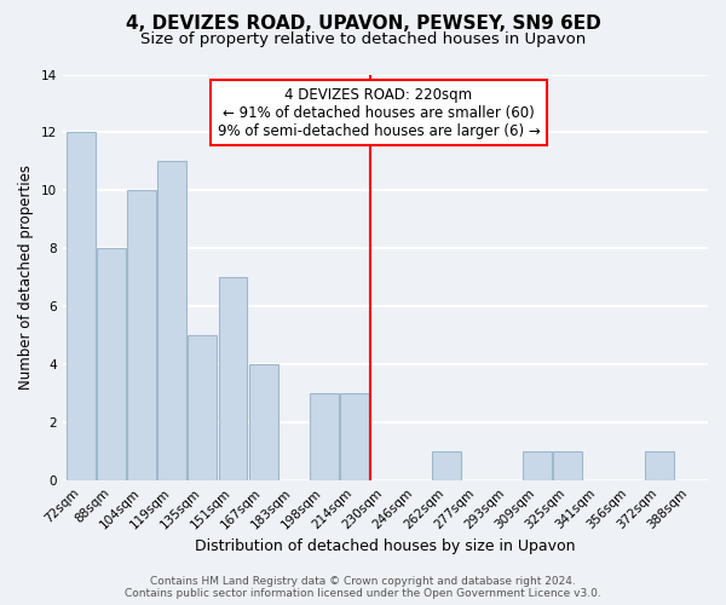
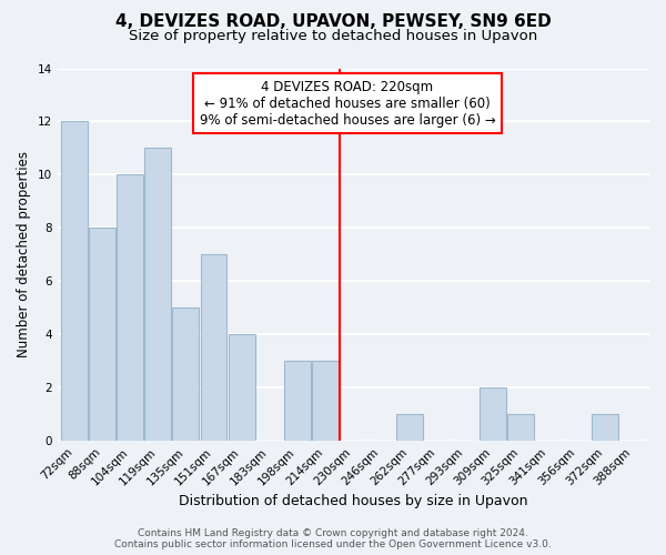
309sqm: 1 -> 2
